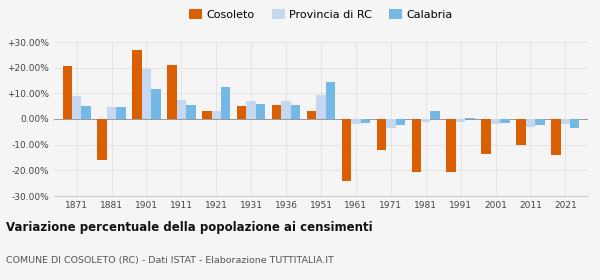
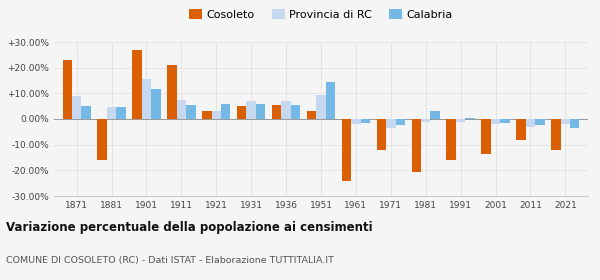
Cosoleto/1871: 20.5% -> 23.0%
Provincia di RC/1901: 19.5% -> 15.5%
Calabria/1921: 12.5% -> 6.0%
Cosoleto/1991: -20.5% -> -16.0%
Cosoleto/2011: -10.0% -> -8.0%
Cosoleto/2021: -14.0% -> -12.0%
